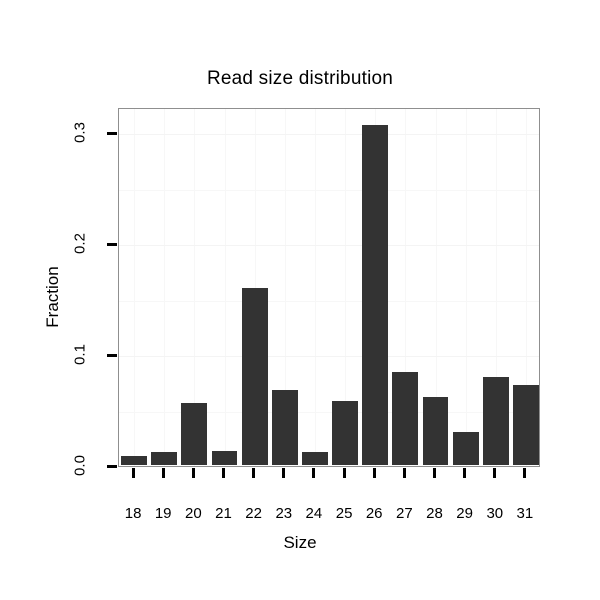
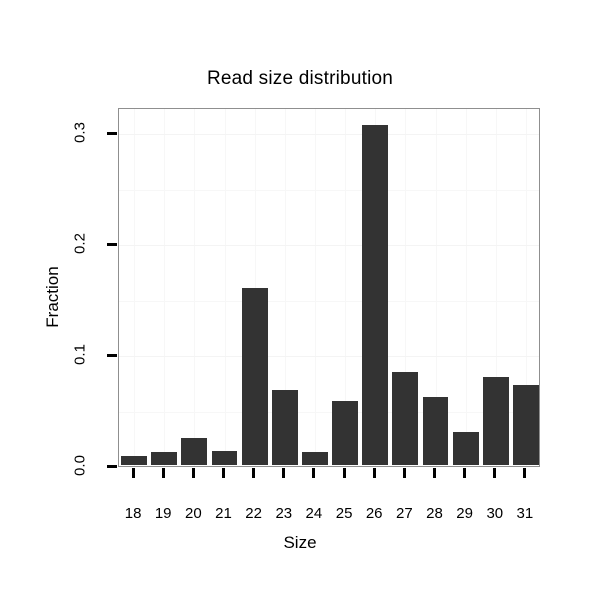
20: 0.056 -> 0.025
